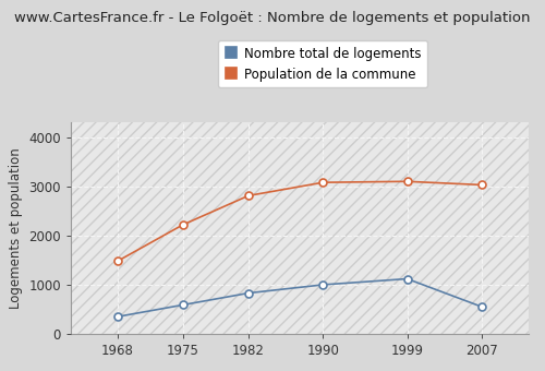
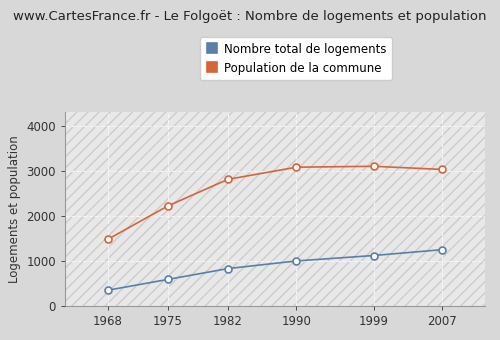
Nombre total de logements/2007: 550 -> 1250
